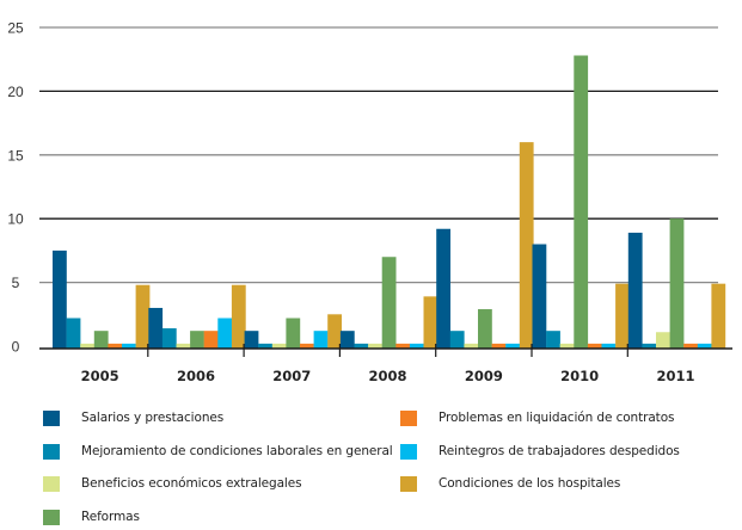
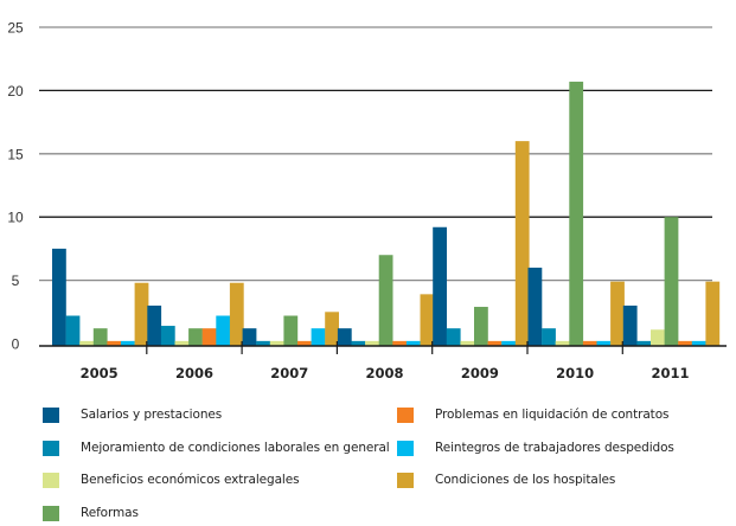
Salarios y prestaciones/2010: 8.0 -> 6.0
Reformas/2010: 22.8 -> 20.7
Salarios y prestaciones/2011: 8.9 -> 3.0
